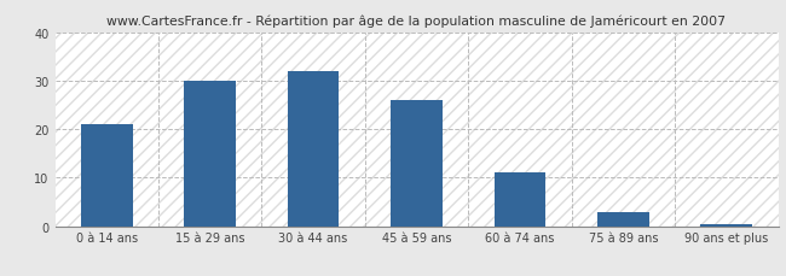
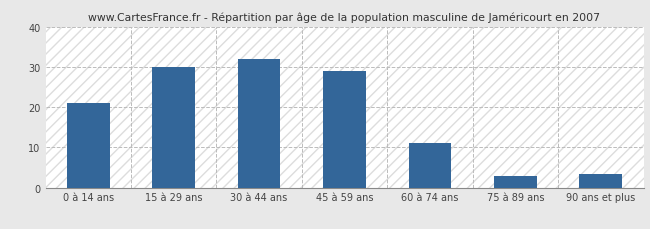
45 à 59 ans: 26.0 -> 29.0
90 ans et plus: 0.5 -> 3.5
